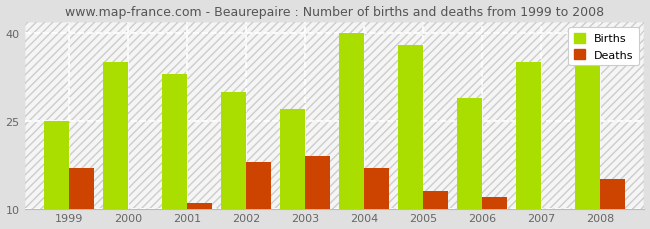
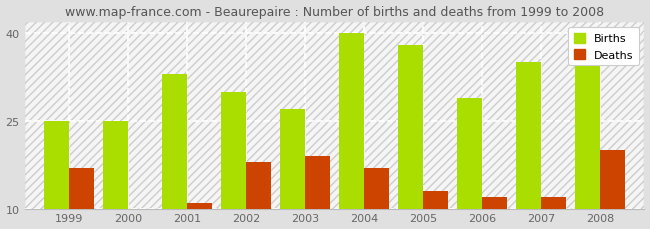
Births/2000: 35 -> 25
Deaths/2007: 10 -> 12
Deaths/2008: 15 -> 20
